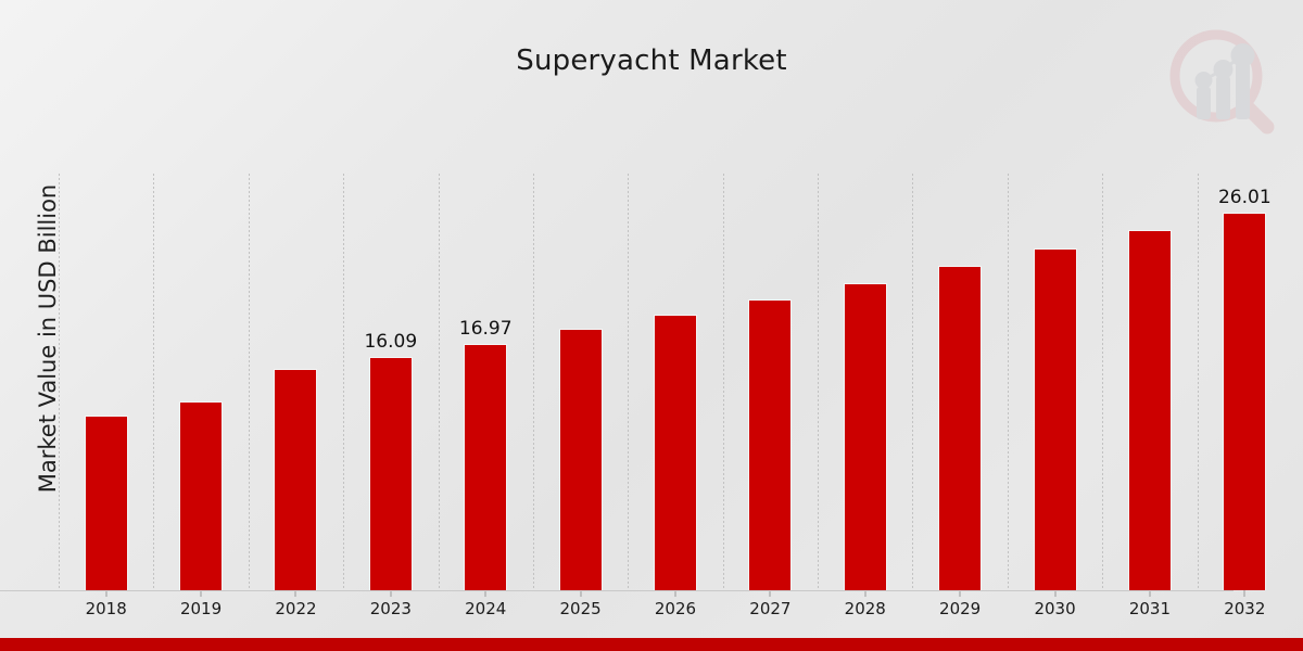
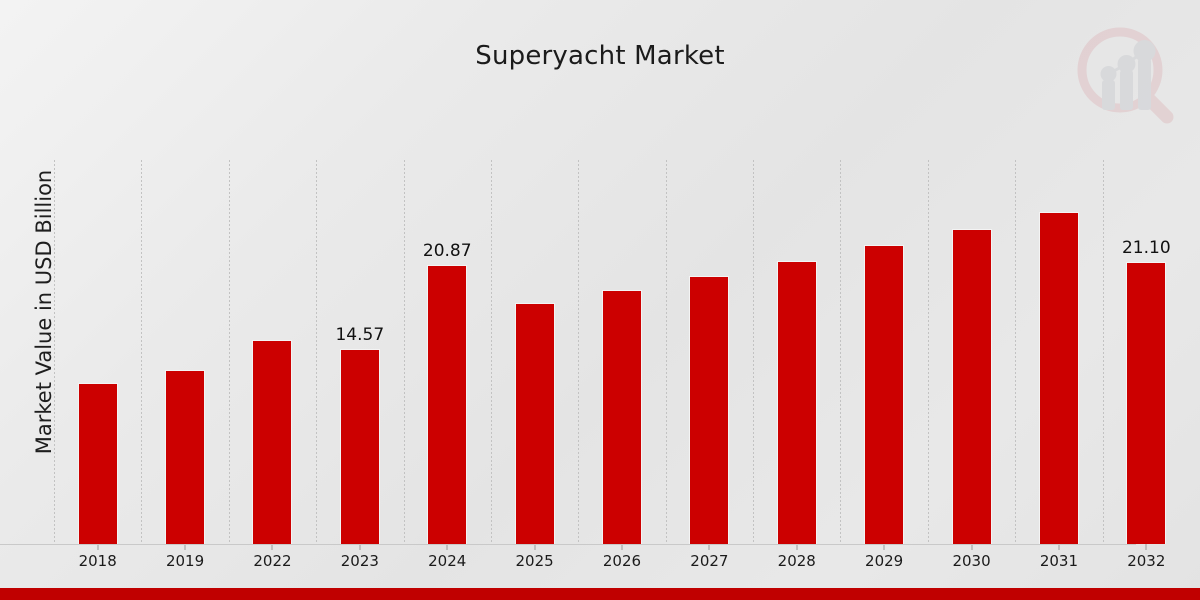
2023: 16.09 -> 14.57
2024: 16.97 -> 20.87
2032: 26.01 -> 21.10
